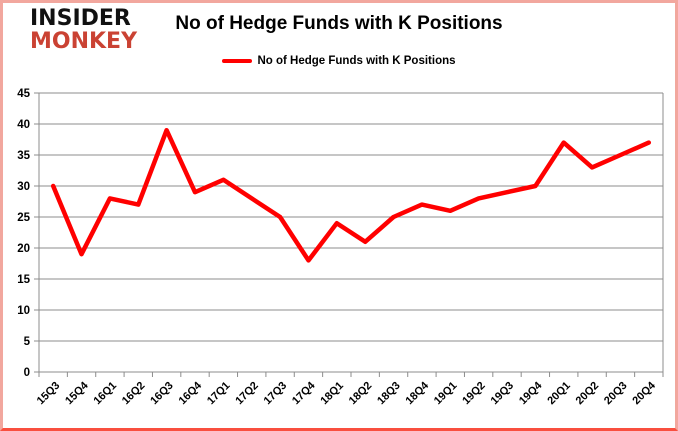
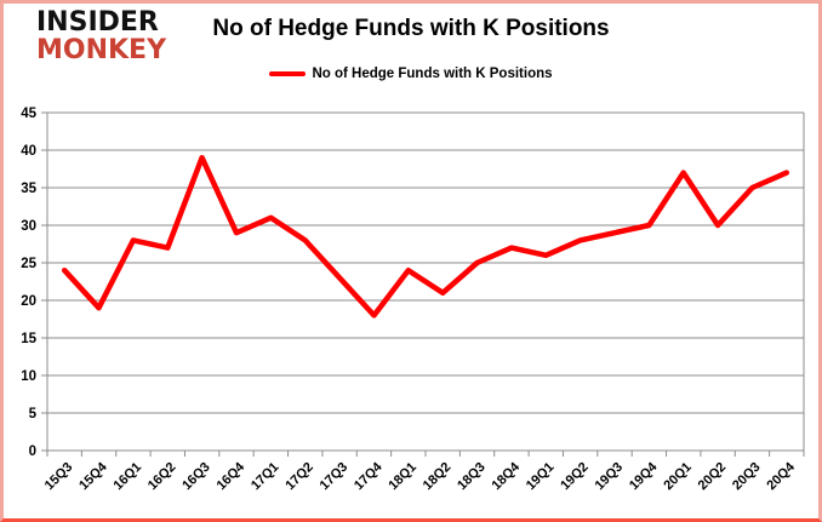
15Q3: 30 -> 24
17Q3: 25 -> 23
20Q2: 33 -> 30
